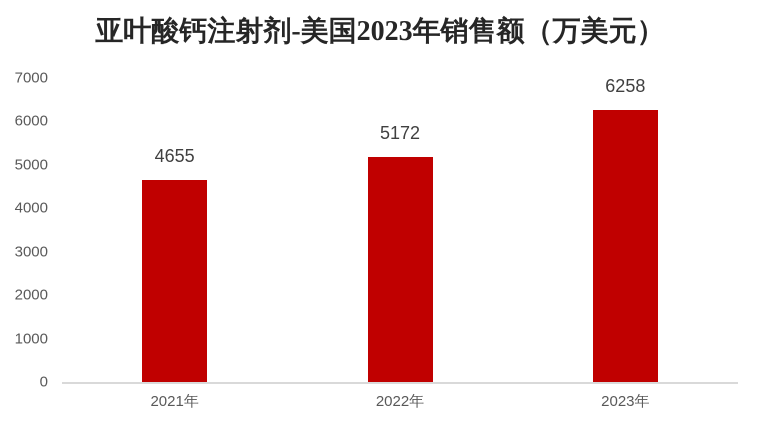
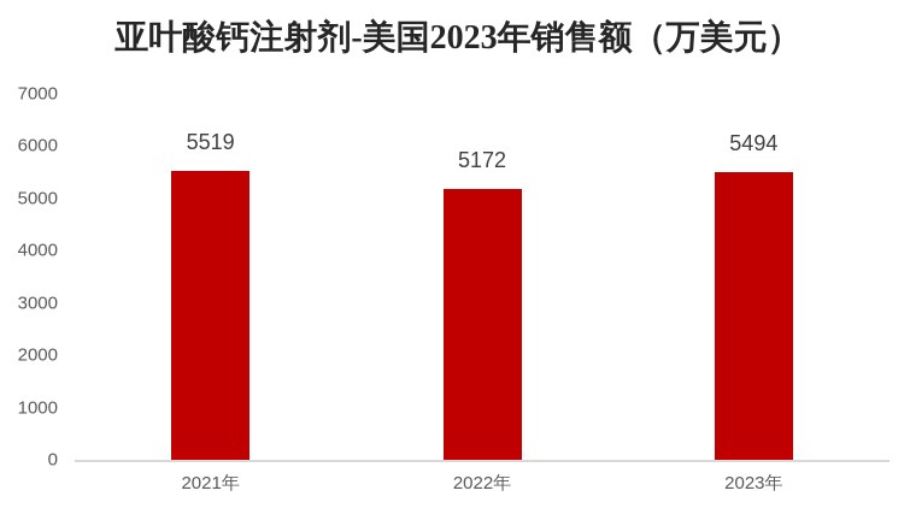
2021年: 4655 -> 5519
2023年: 6258 -> 5494
